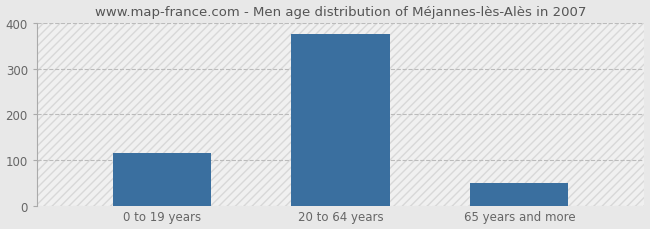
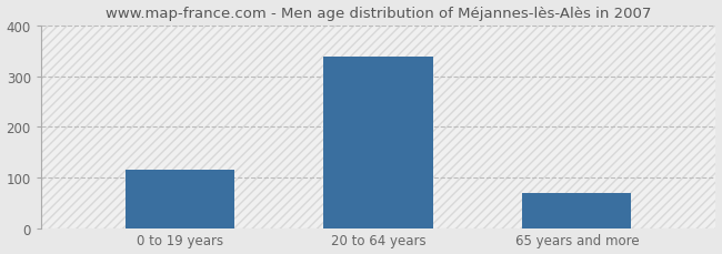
20 to 64 years: 375 -> 338
65 years and more: 50 -> 70
